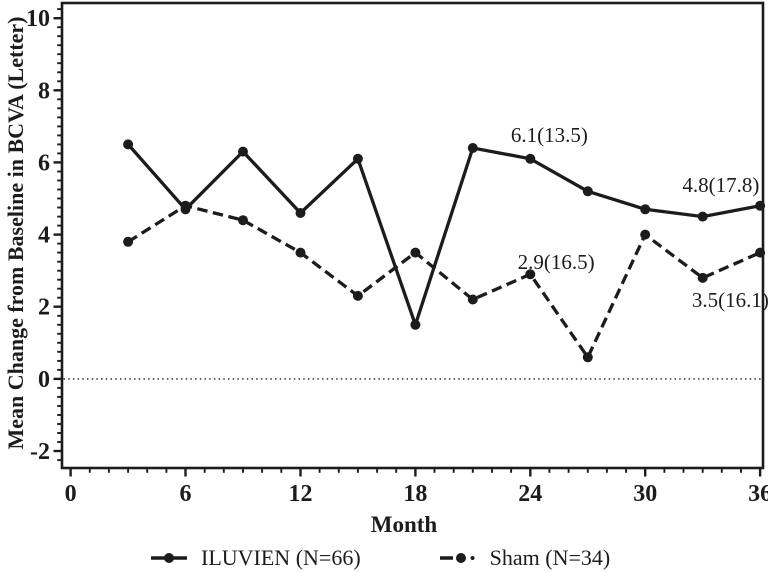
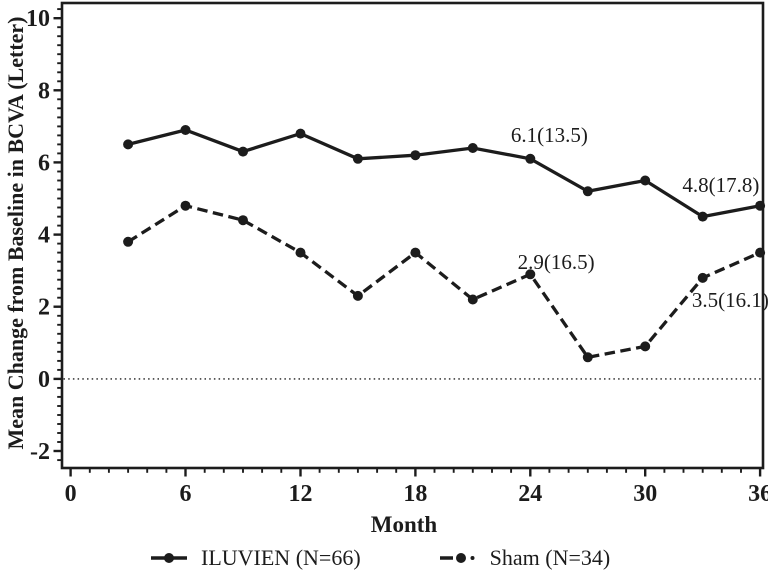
ILUVIEN (N=66)/6: 4.7 -> 6.9
ILUVIEN (N=66)/12: 4.6 -> 6.8
ILUVIEN (N=66)/18: 1.5 -> 6.2
ILUVIEN (N=66)/30: 4.7 -> 5.5
Sham (N=34)/30: 4.0 -> 0.9
